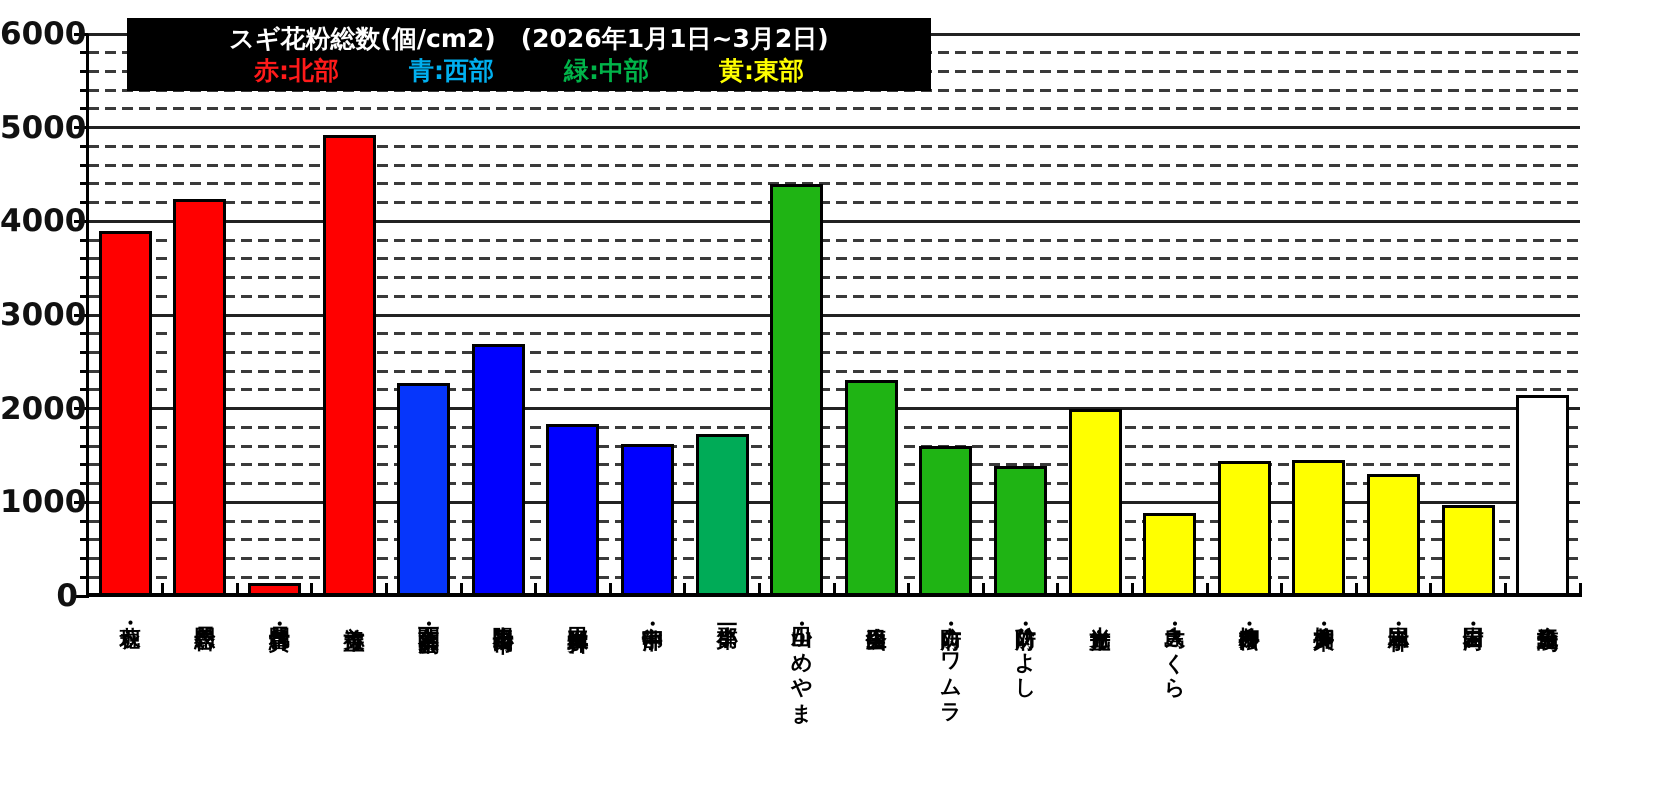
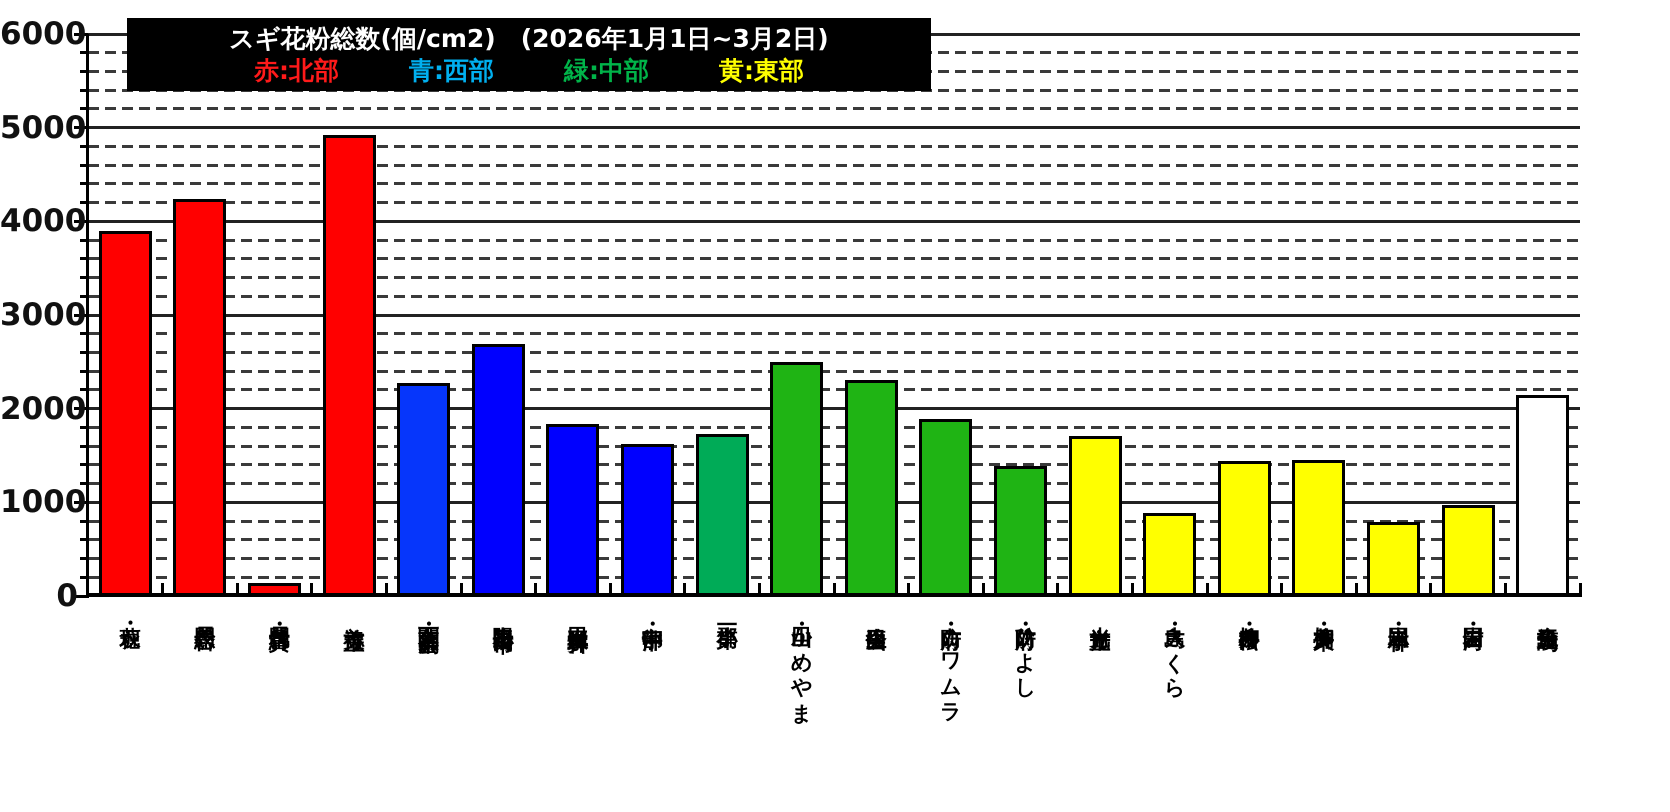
山口・かめやま: 4400 -> 2500
防府・カワムラ: 1600 -> 1900
光市立光: 2000 -> 1700
岩国・小林: 1300 -> 800
